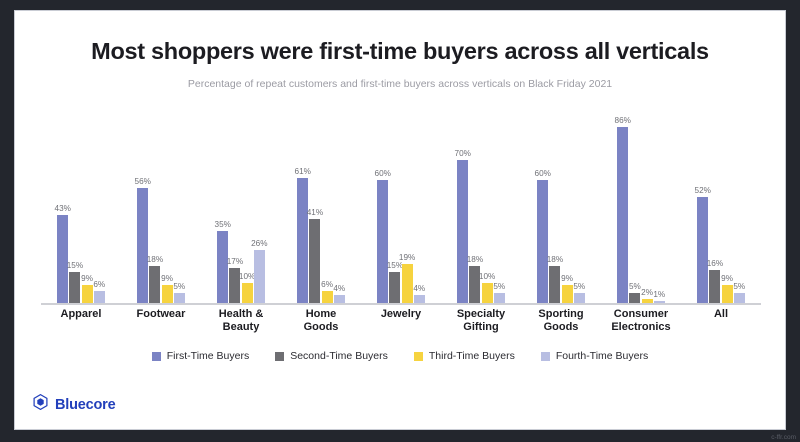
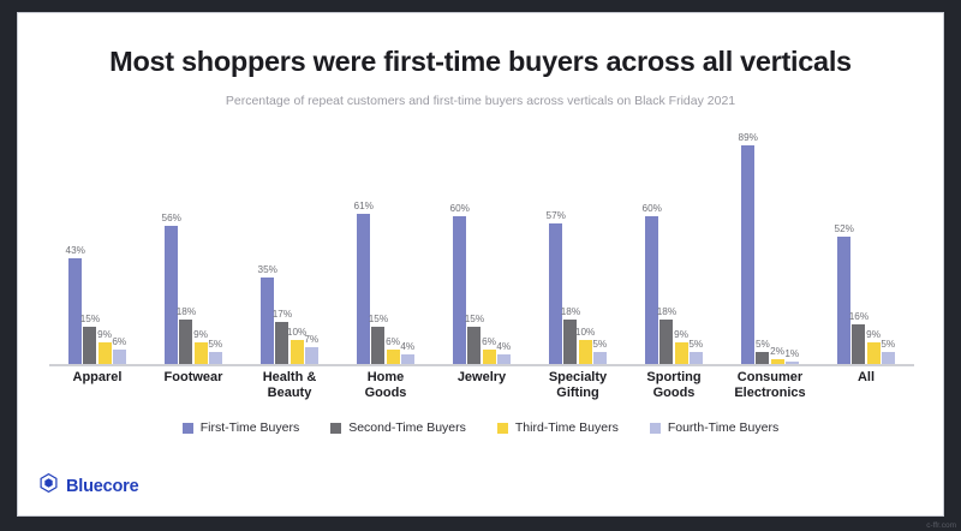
Fourth-Time Buyers/Health & Beauty: 26% -> 7%
Second-Time Buyers/Home Goods: 41% -> 15%
Third-Time Buyers/Jewelry: 19% -> 6%
First-Time Buyers/Specialty Gifting: 70% -> 57%
First-Time Buyers/Consumer Electronics: 86% -> 89%
